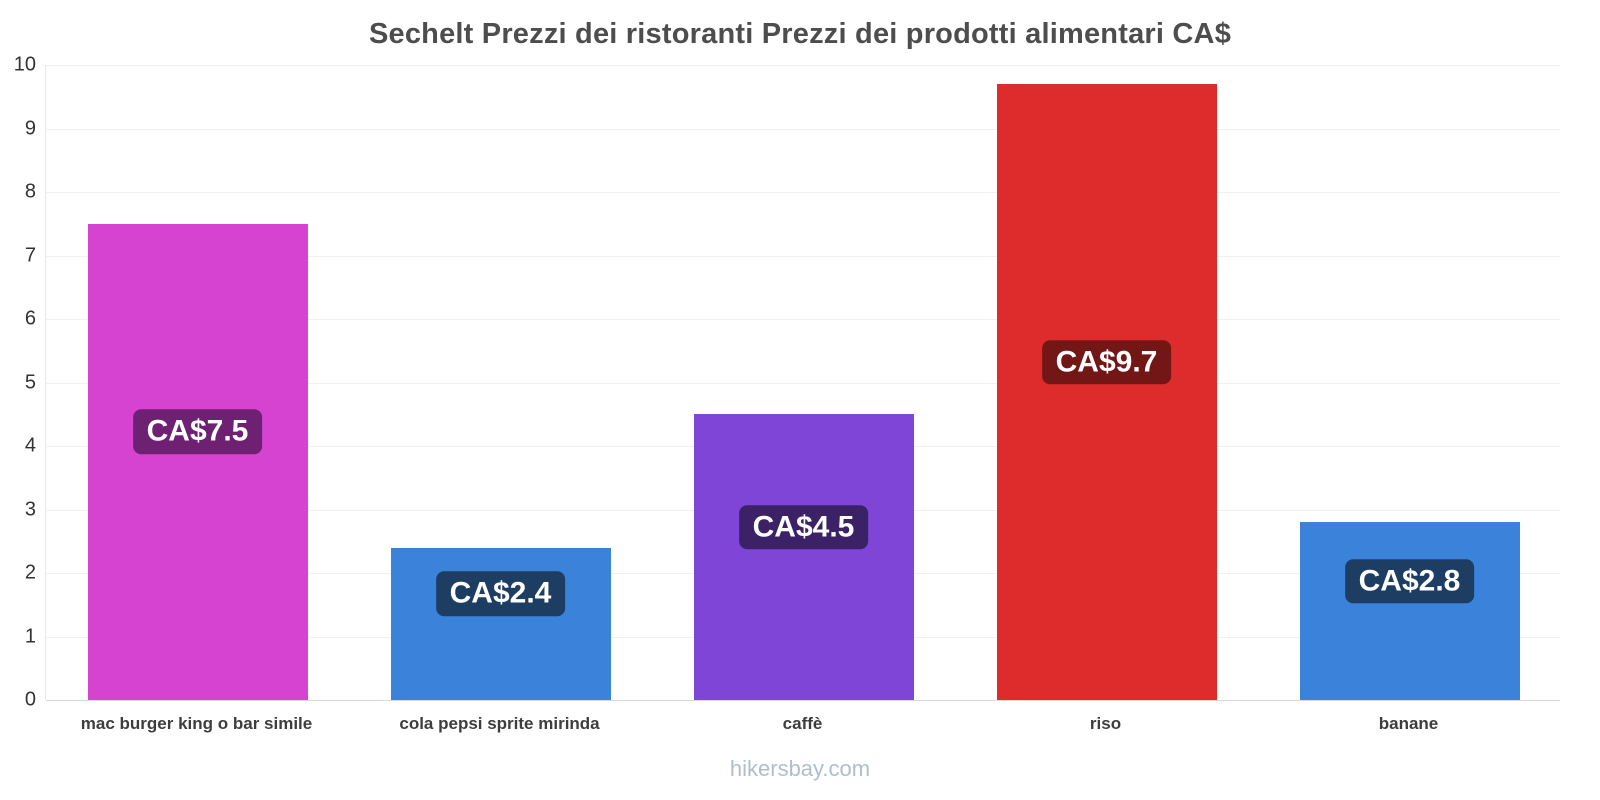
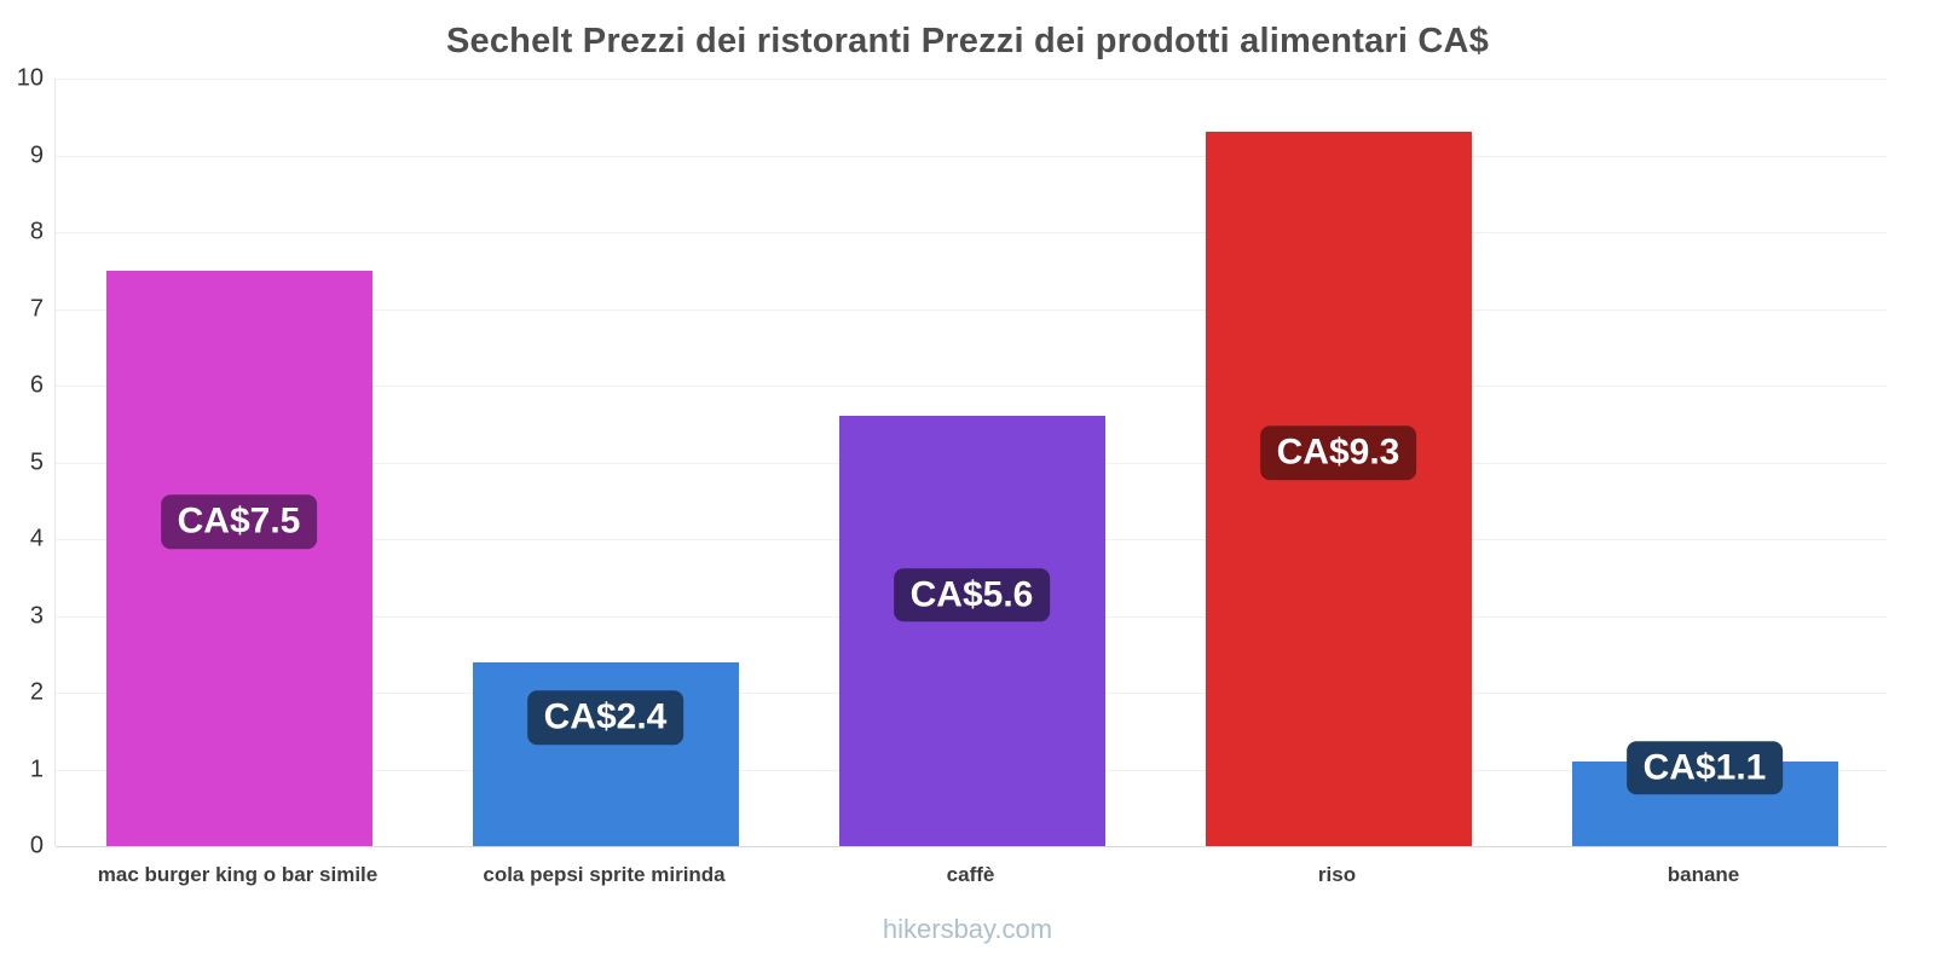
caffè: 4.5 -> 5.6
riso: 9.7 -> 9.3
banane: 2.8 -> 1.1
